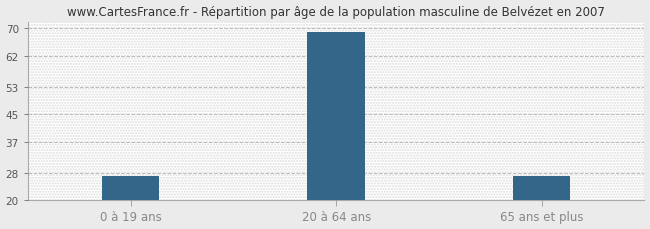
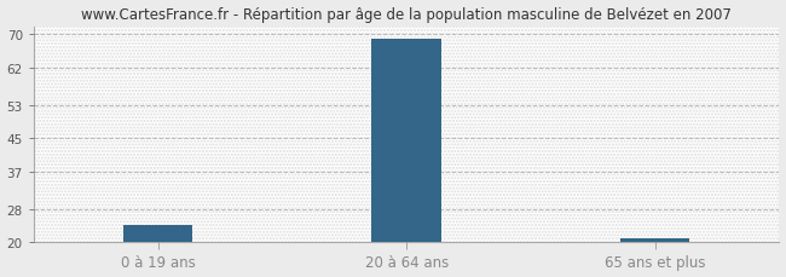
0 à 19 ans: 27 -> 24
65 ans et plus: 27 -> 21
